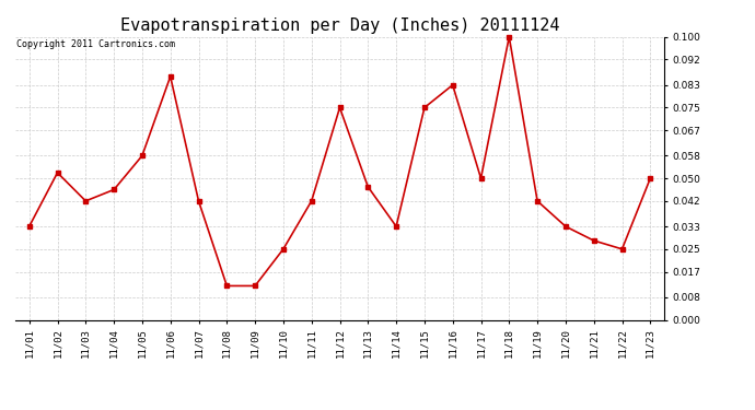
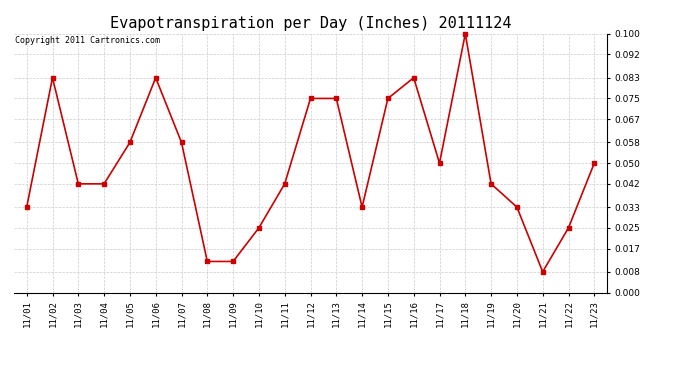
11/02: 0.052 -> 0.083
11/04: 0.046 -> 0.042
11/06: 0.086 -> 0.083
11/07: 0.042 -> 0.058
11/13: 0.047 -> 0.075
11/21: 0.028 -> 0.008
